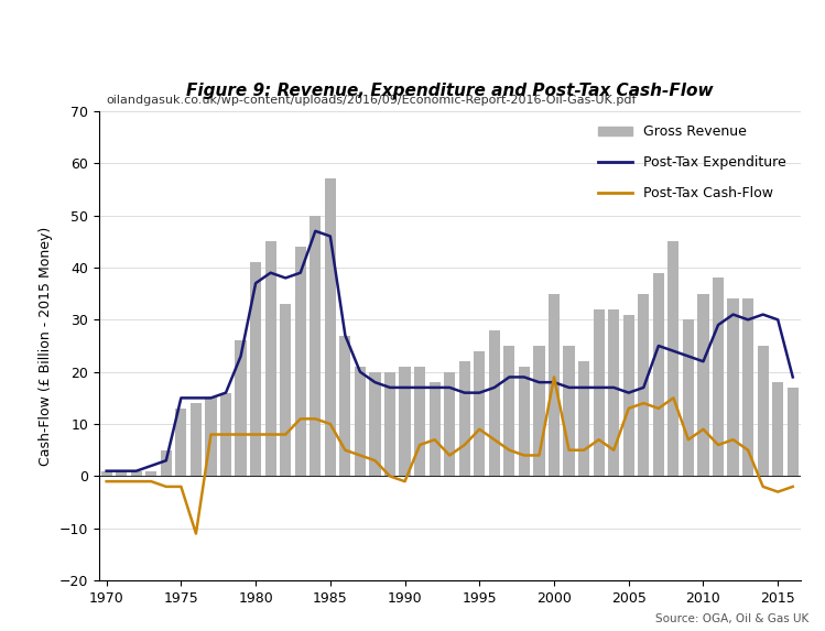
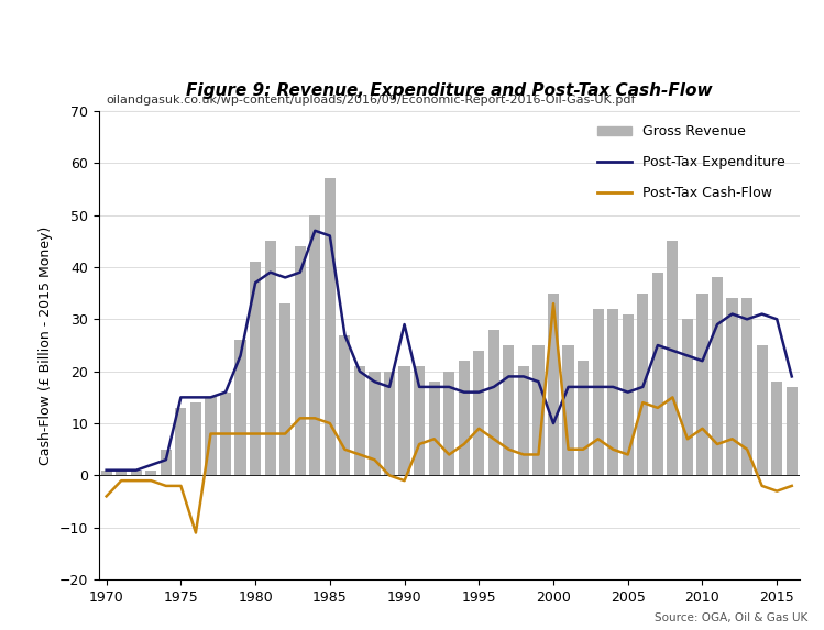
Post-Tax Cash-Flow/1970: -1 -> -4
Post-Tax Expenditure/1990: 17 -> 29
Post-Tax Expenditure/2000: 18 -> 10
Post-Tax Cash-Flow/2000: 19 -> 33
Post-Tax Cash-Flow/2005: 13 -> 4
